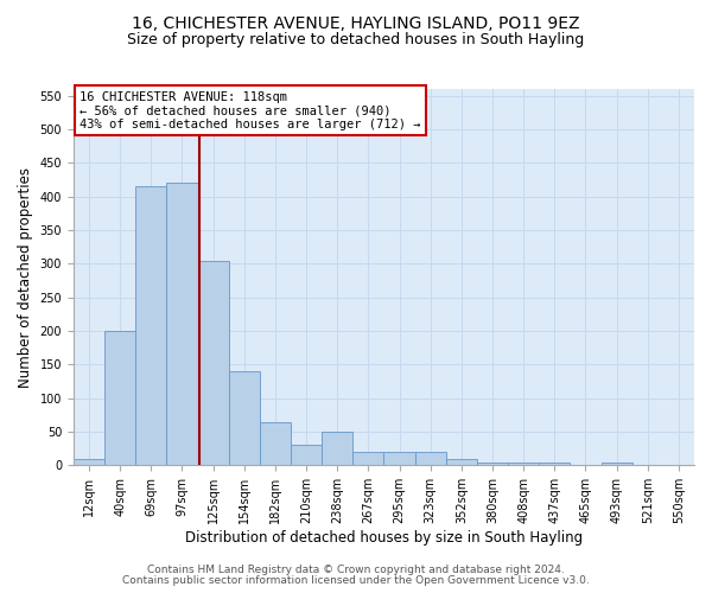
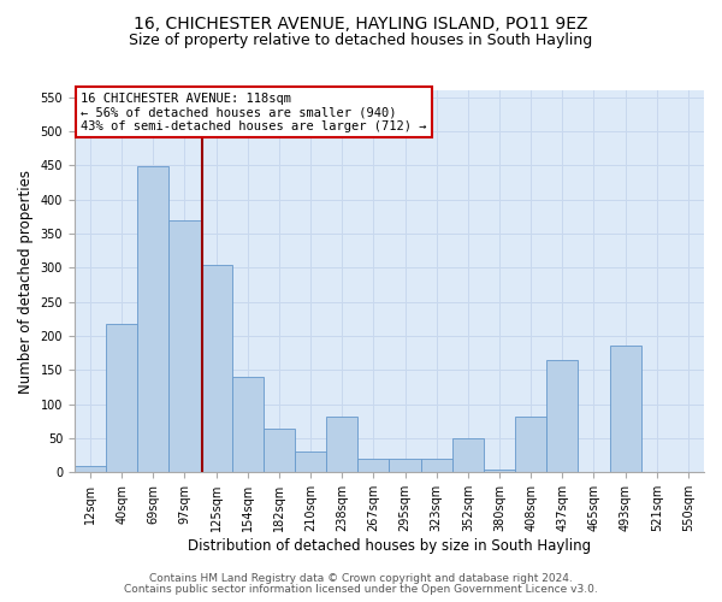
40sqm: 200 -> 218
69sqm: 415 -> 448
97sqm: 420 -> 370
238sqm: 50 -> 82
352sqm: 10 -> 50
408sqm: 5 -> 82
437sqm: 5 -> 164
493sqm: 5 -> 186
